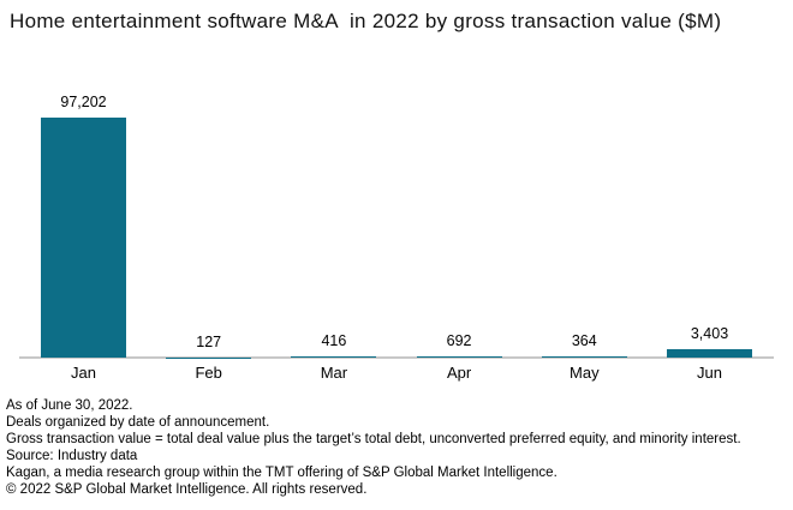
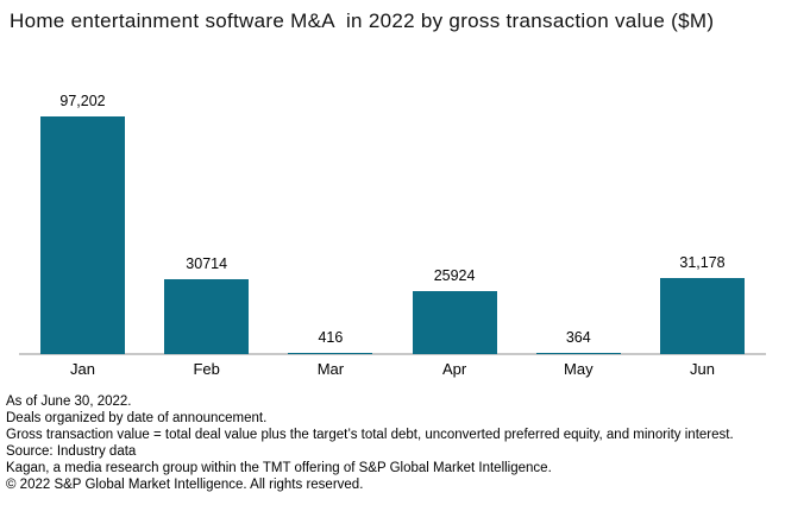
Feb: 127 -> 30714
Apr: 692 -> 25924
Jun: 3,403 -> 31,178
